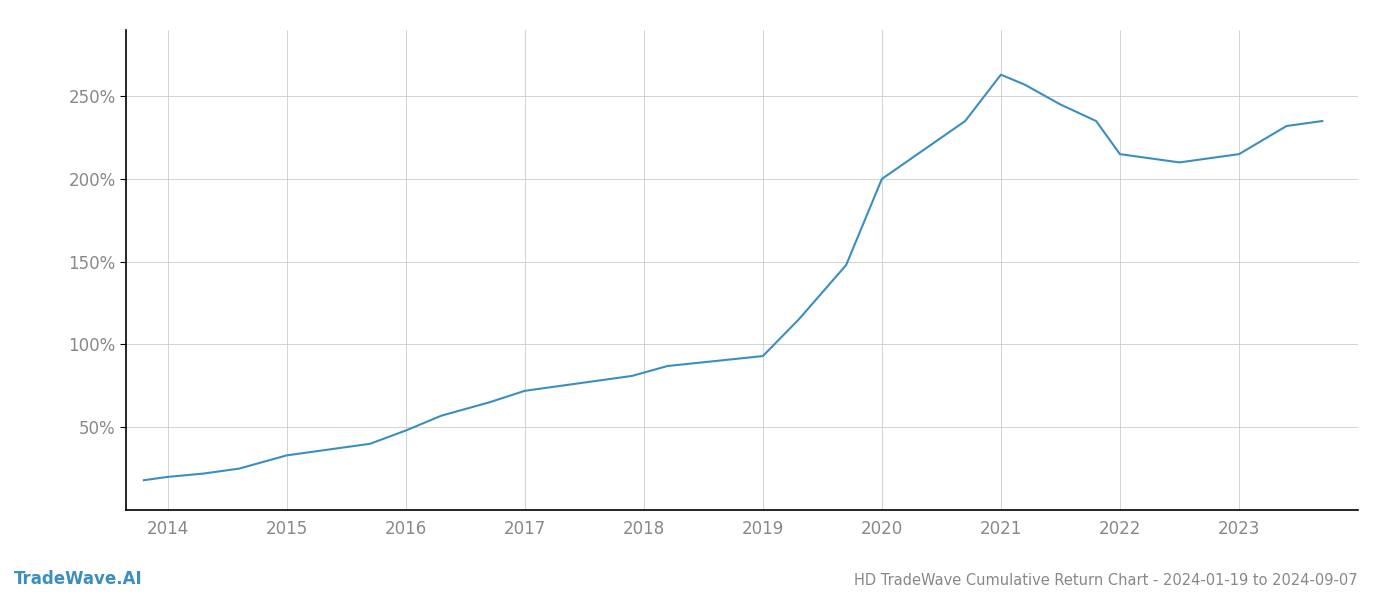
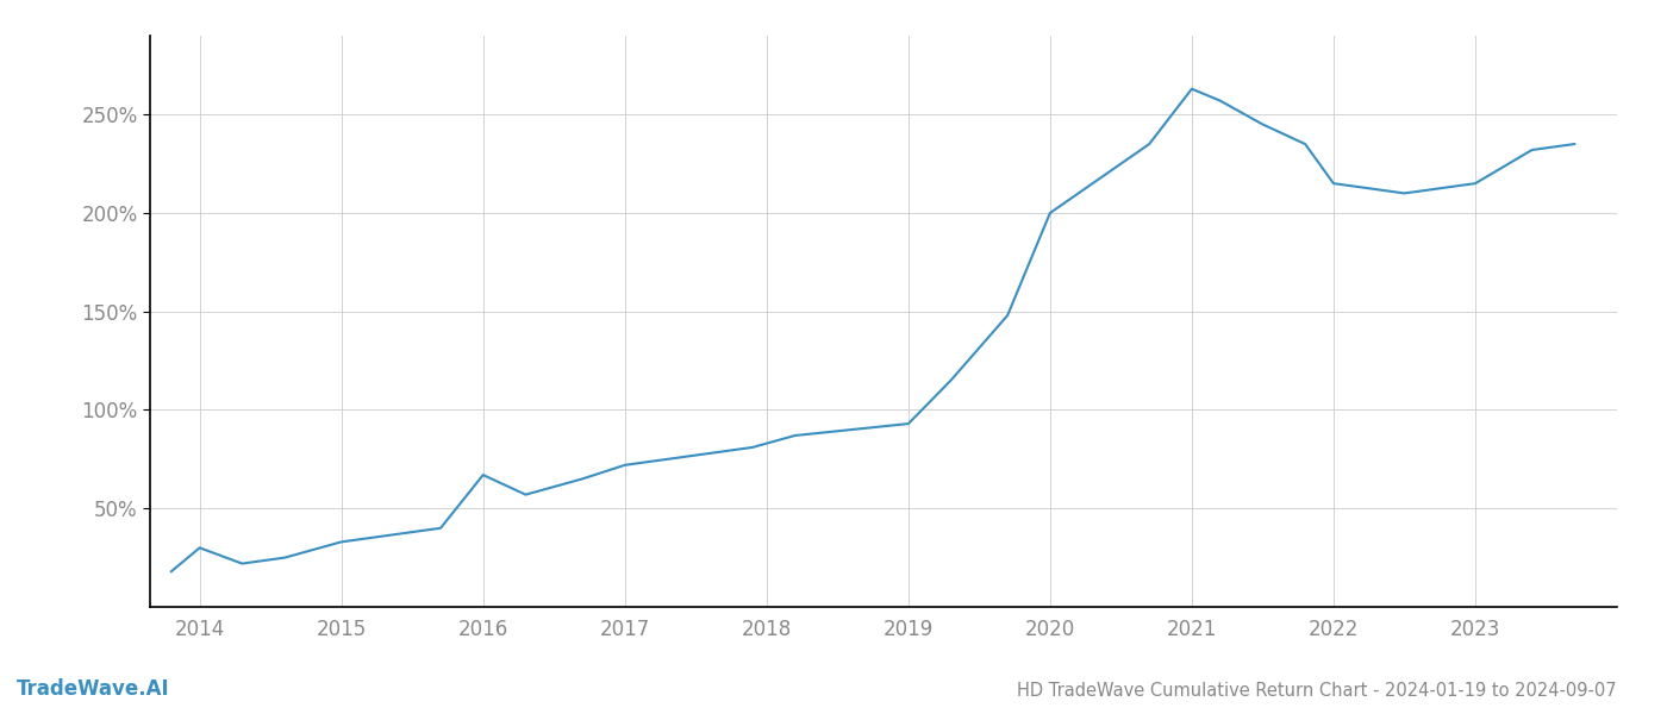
2014: 20% -> 30%
2016: 48% -> 67%
